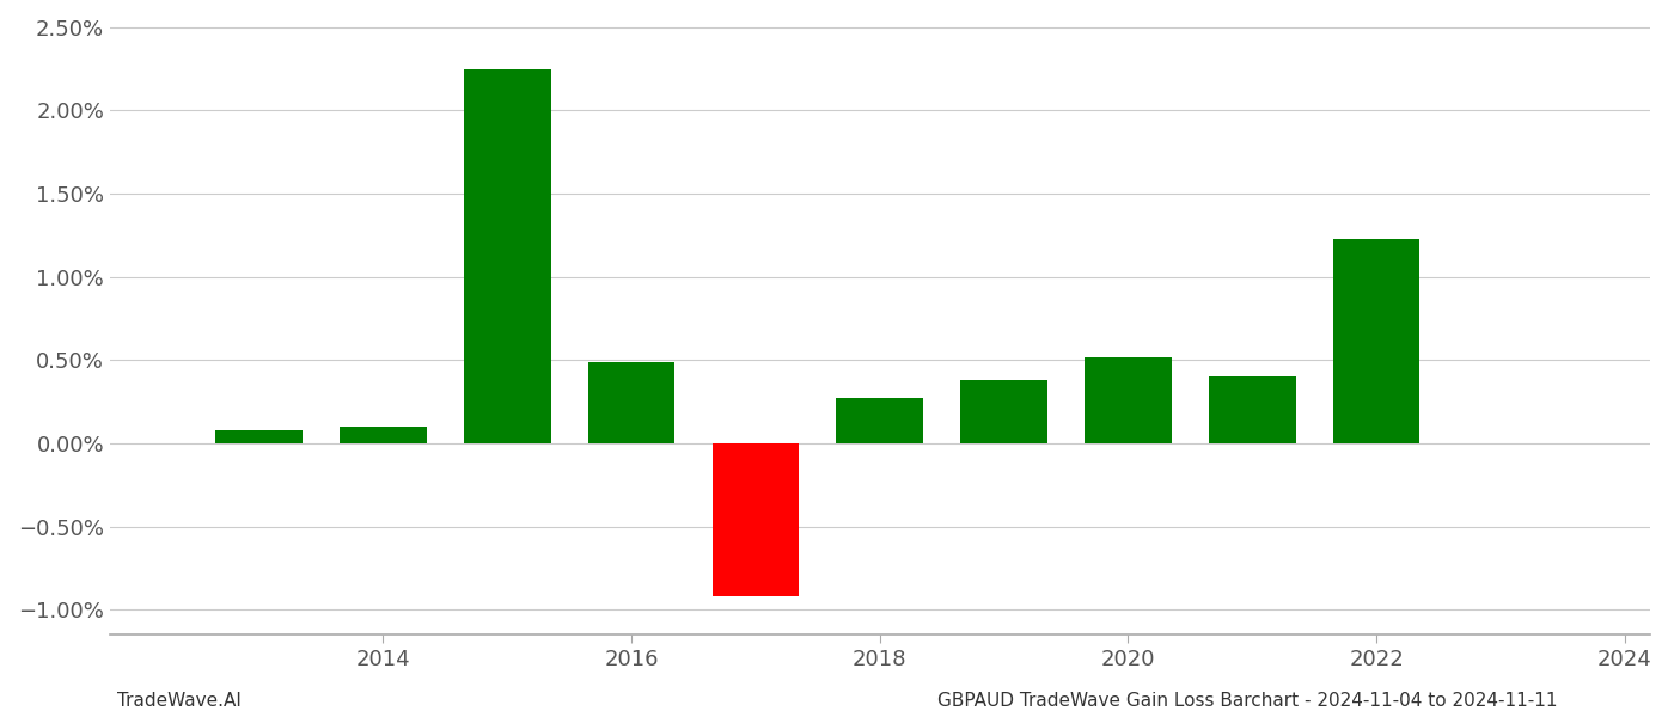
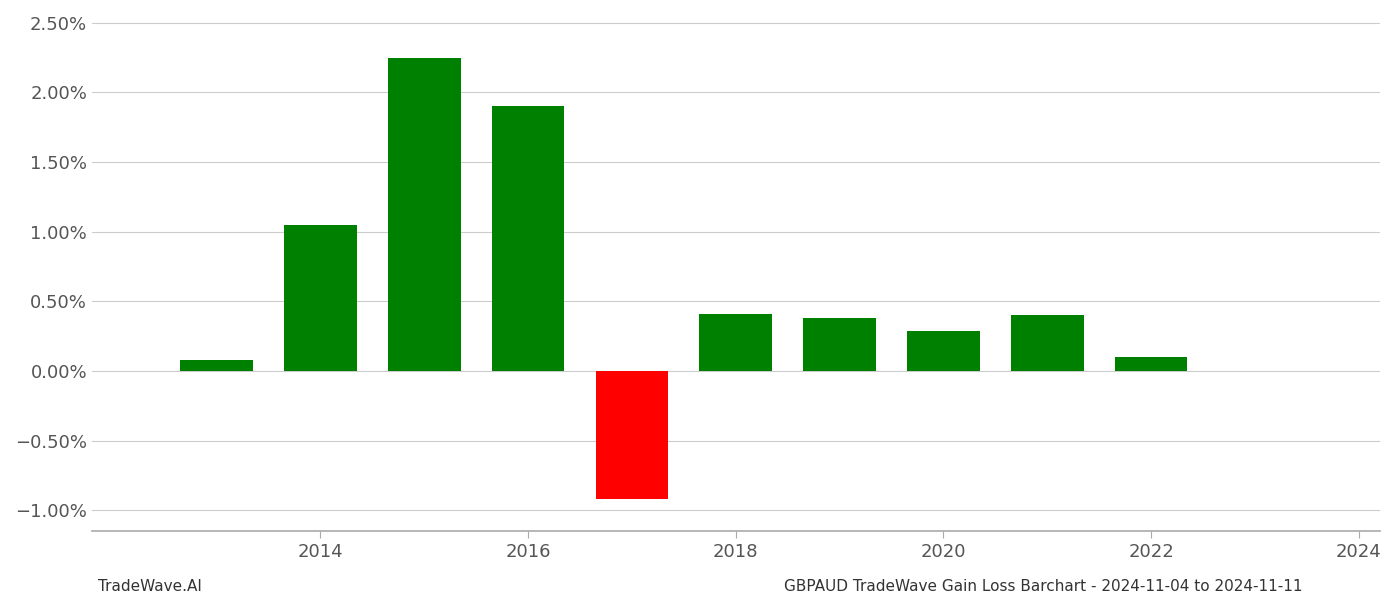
2014: 0.10% -> 1.05%
2016: 0.49% -> 1.90%
2018: 0.27% -> 0.41%
2020: 0.52% -> 0.29%
2022: 1.23% -> 0.10%
